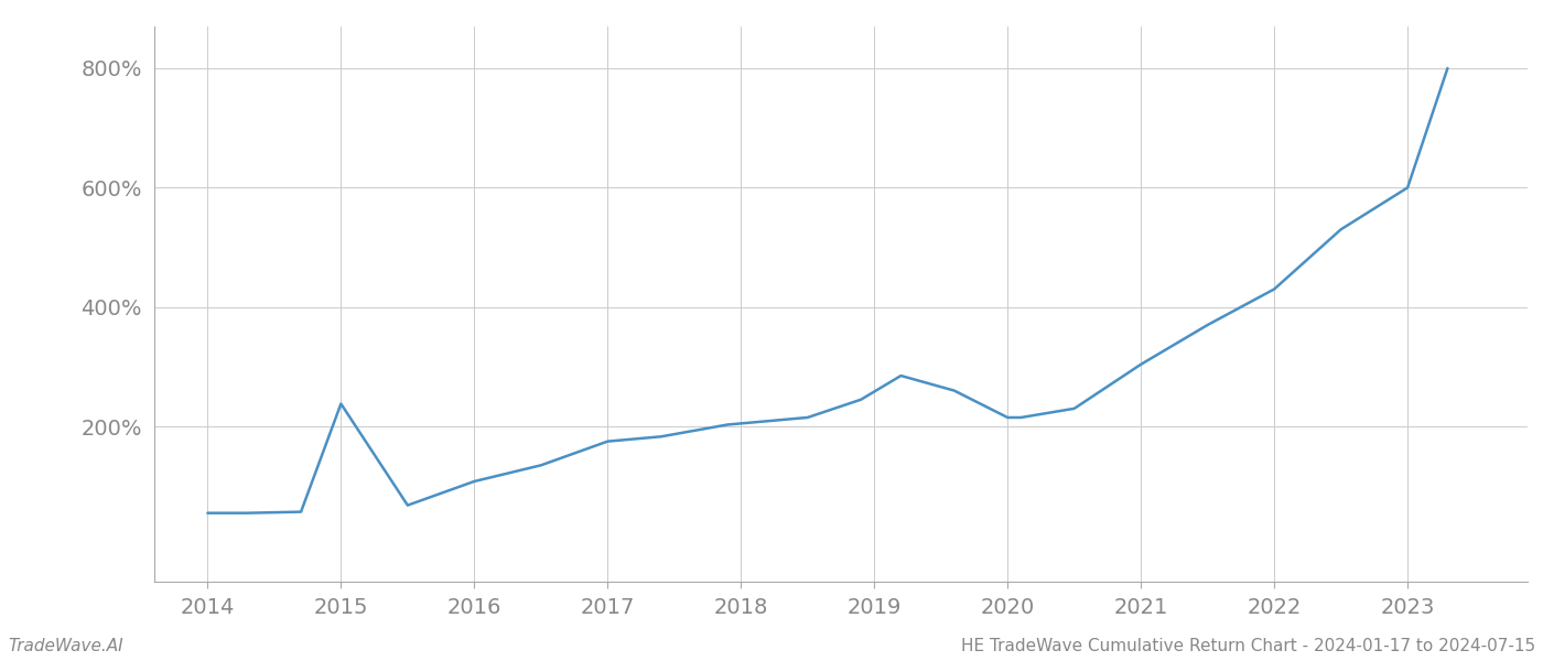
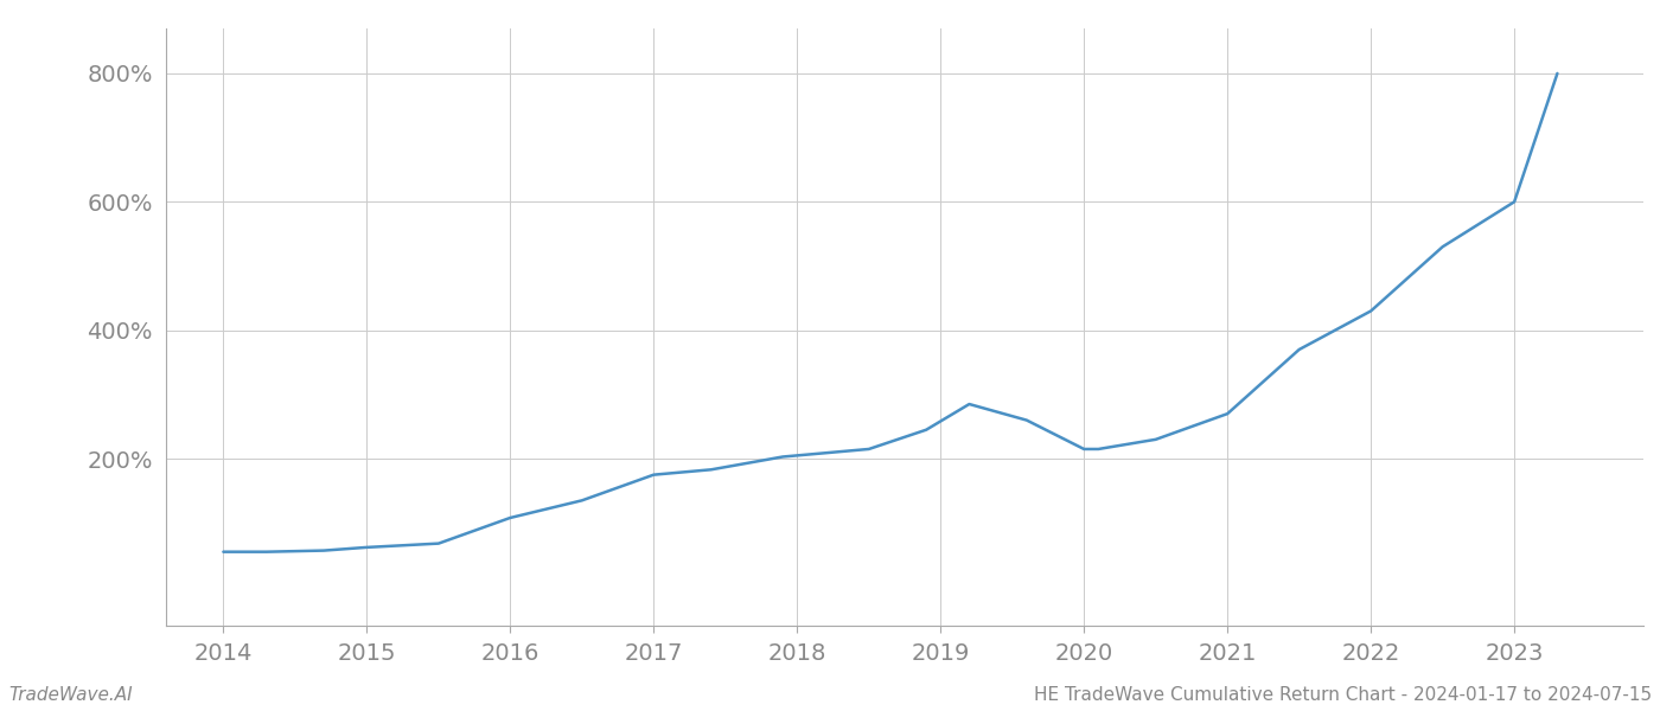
2015: 238% -> 62%
2021: 304% -> 270%
